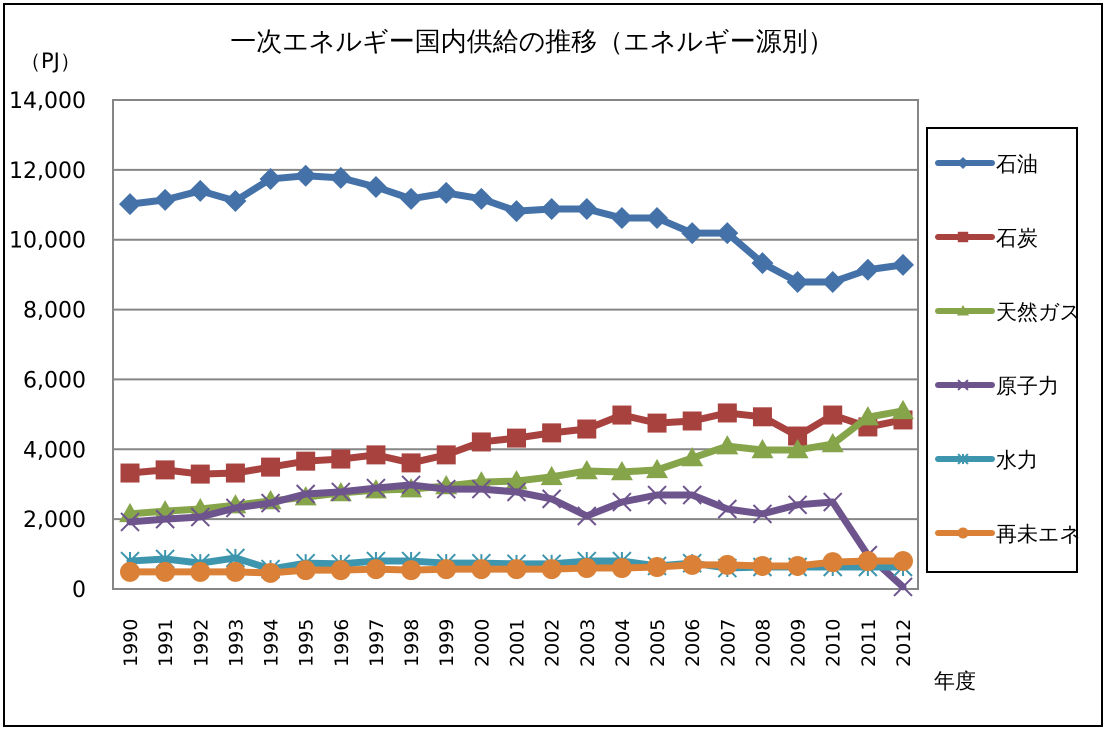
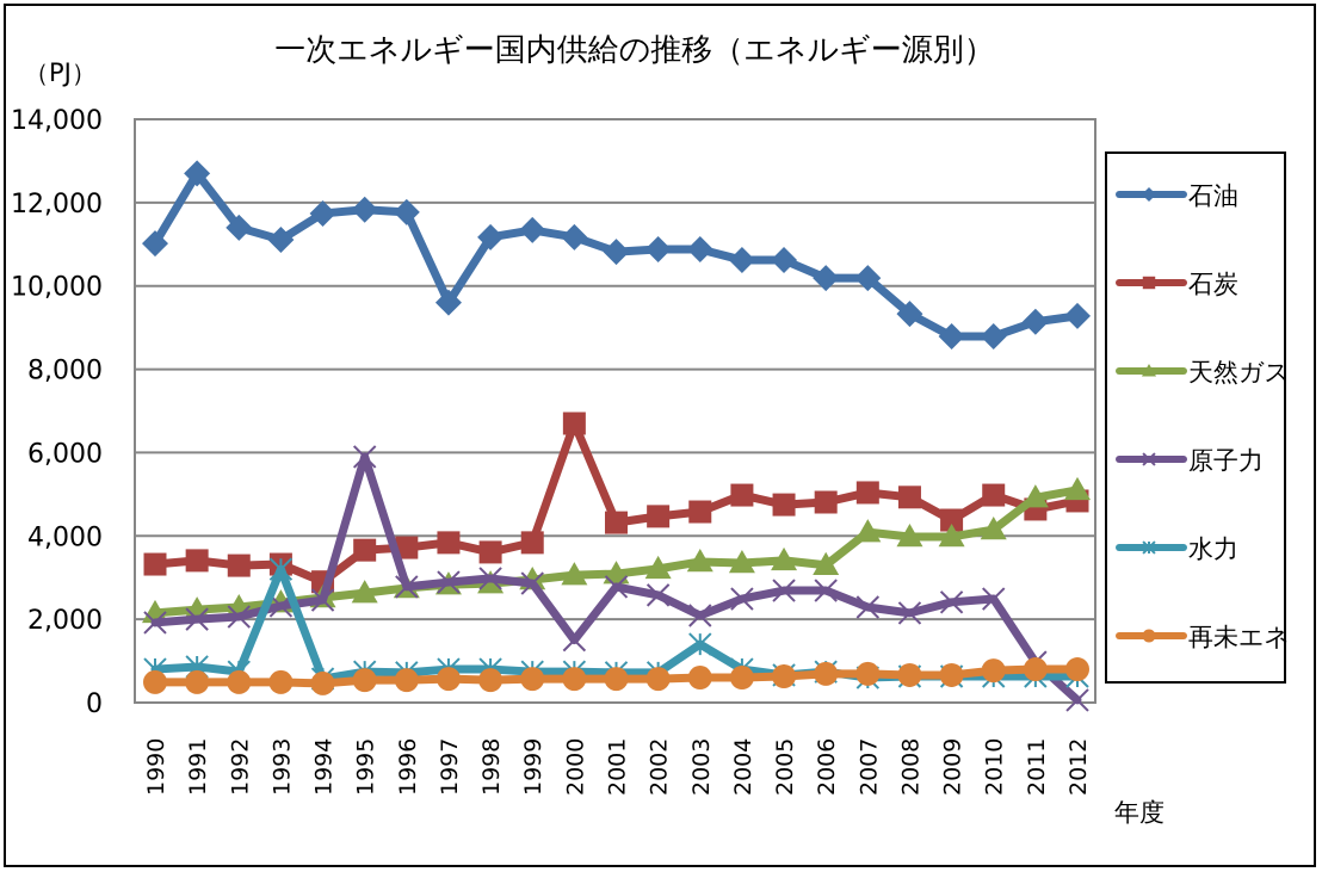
石油/1991: 11100 -> 12700
水力/1993: 900 -> 3200
石炭/1994: 3500 -> 2900
原子力/1995: 2700 -> 5900
石油/1997: 11500 -> 9600
石炭/2000: 4200 -> 6700
原子力/2000: 2900 -> 1500
水力/2003: 800 -> 1400
天然ガス/2006: 3800 -> 3300
